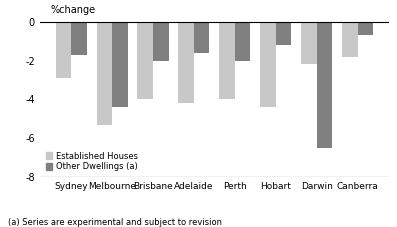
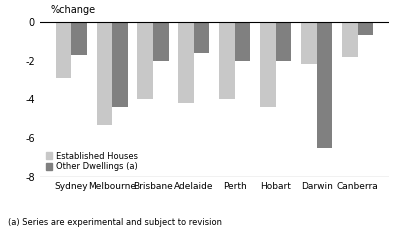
Other Dwellings (a)/Hobart: -1.2 -> -2.0
